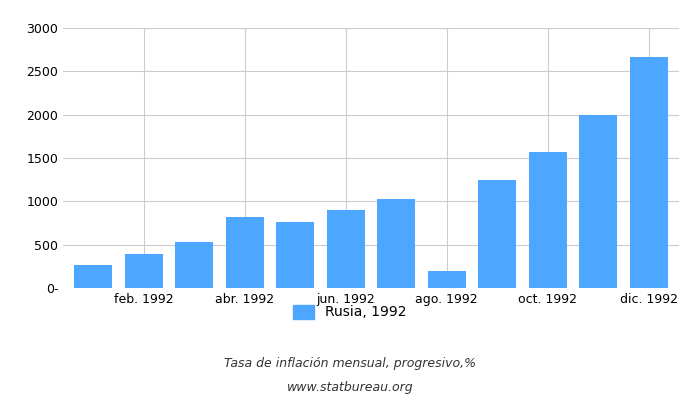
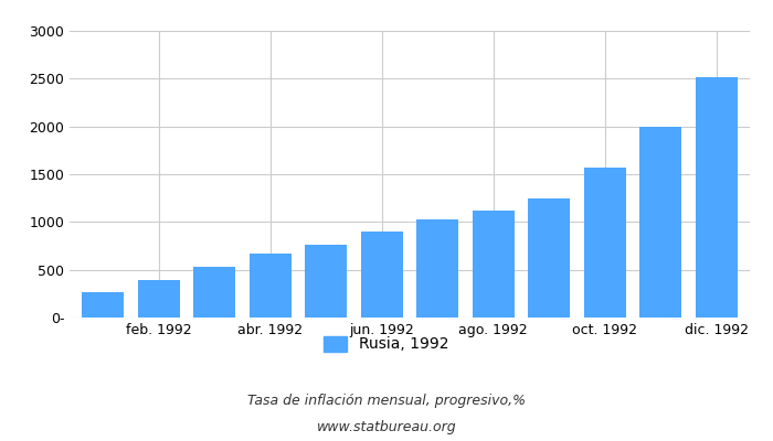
abr. 1992: 820 -> 660
ago. 1992: 200 -> 1120
dic. 1992: 2660 -> 2520
